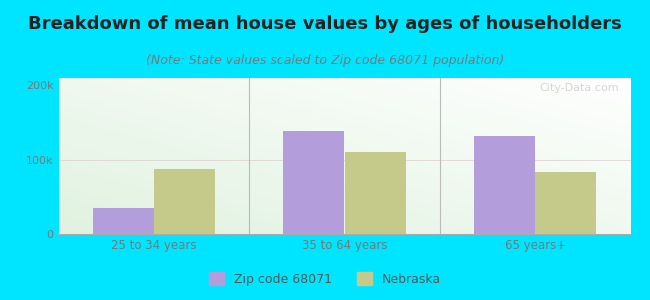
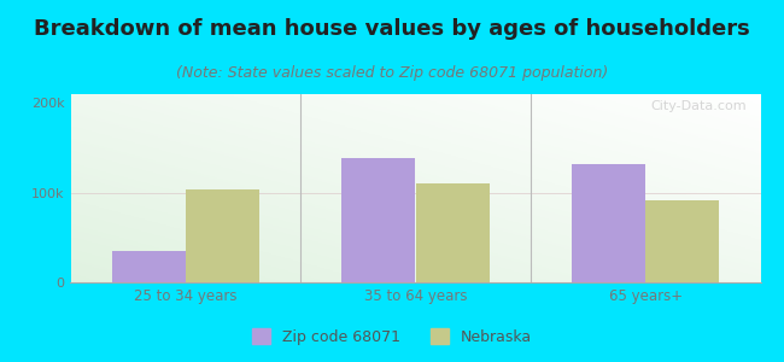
Nebraska/25 to 34 years: 88k -> 103k
Nebraska/65 years+: 84k -> 91k
